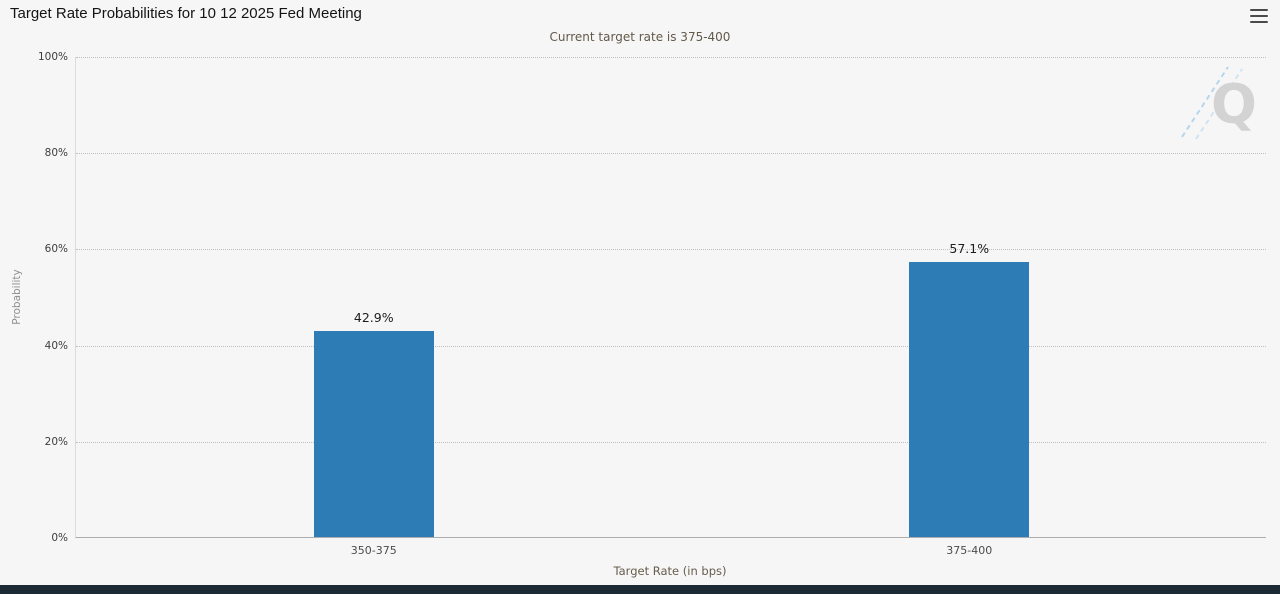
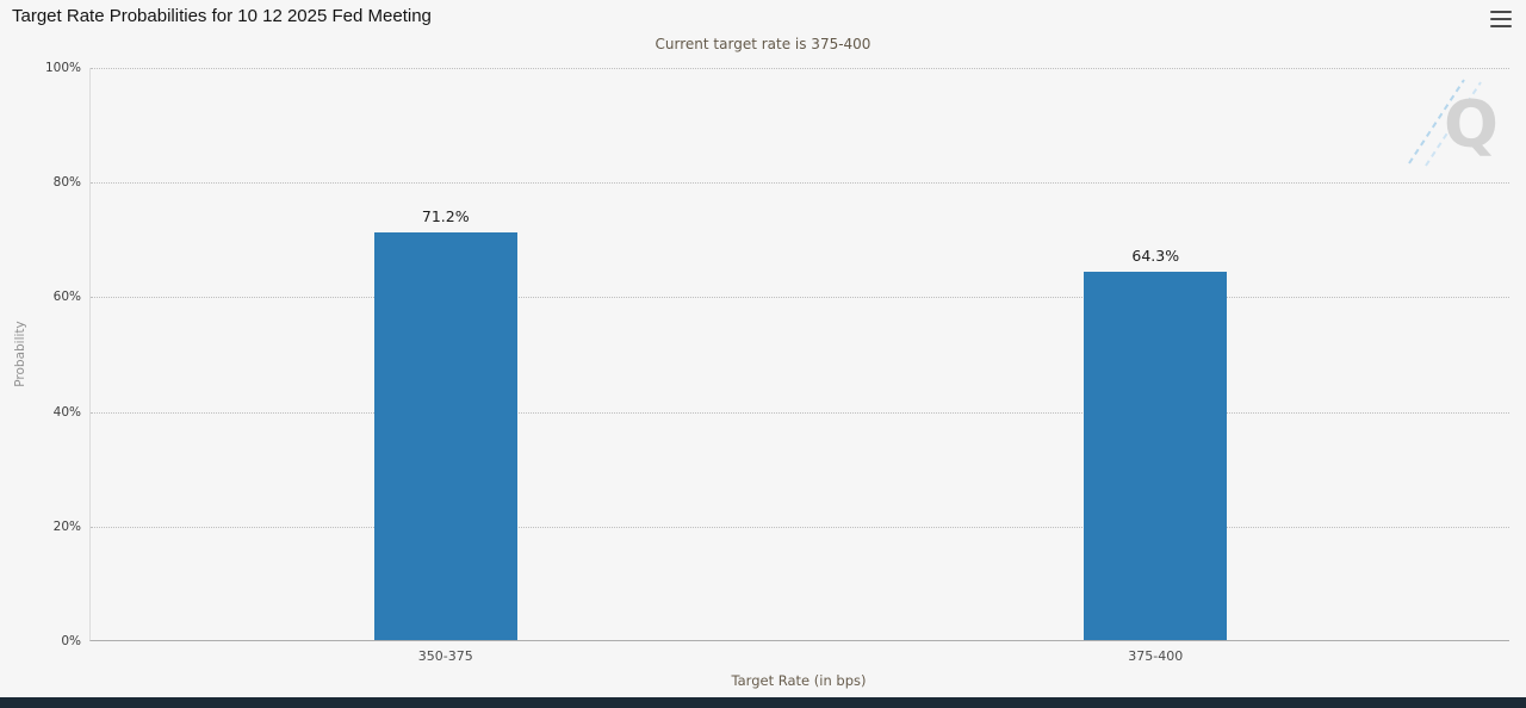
350-375: 42.9% -> 71.2%
375-400: 57.1% -> 64.3%
